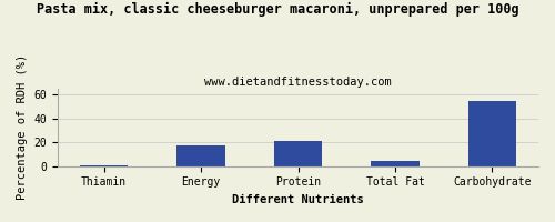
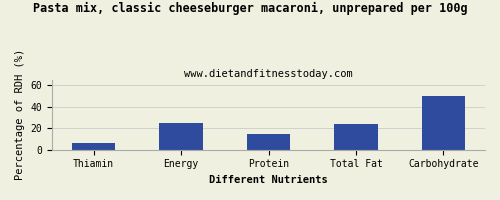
Thiamin: 0 -> 6
Energy: 17 -> 25
Protein: 21 -> 15
Total Fat: 4 -> 24
Carbohydrate: 55 -> 50
